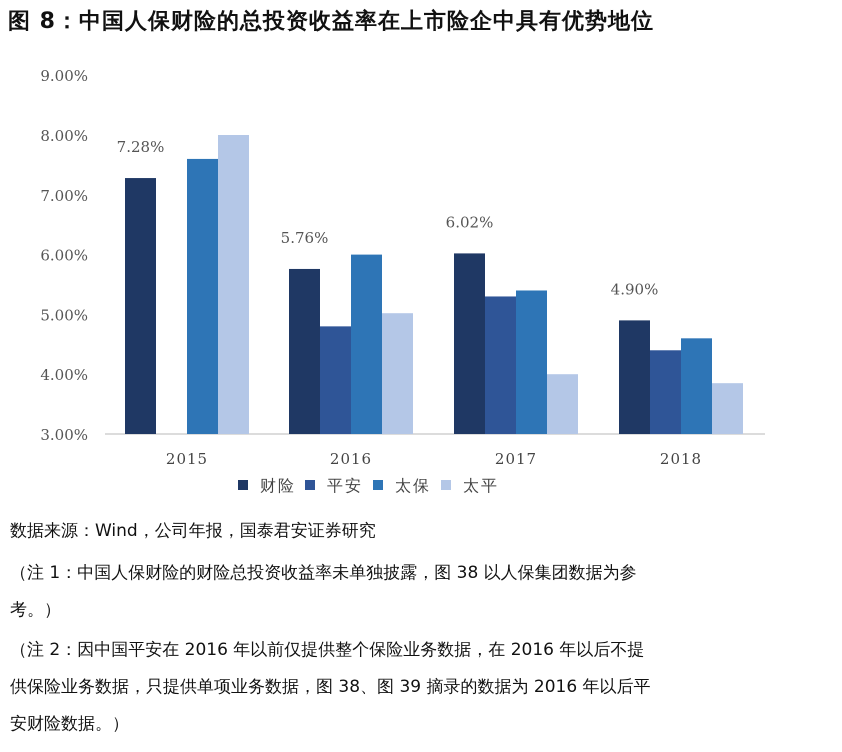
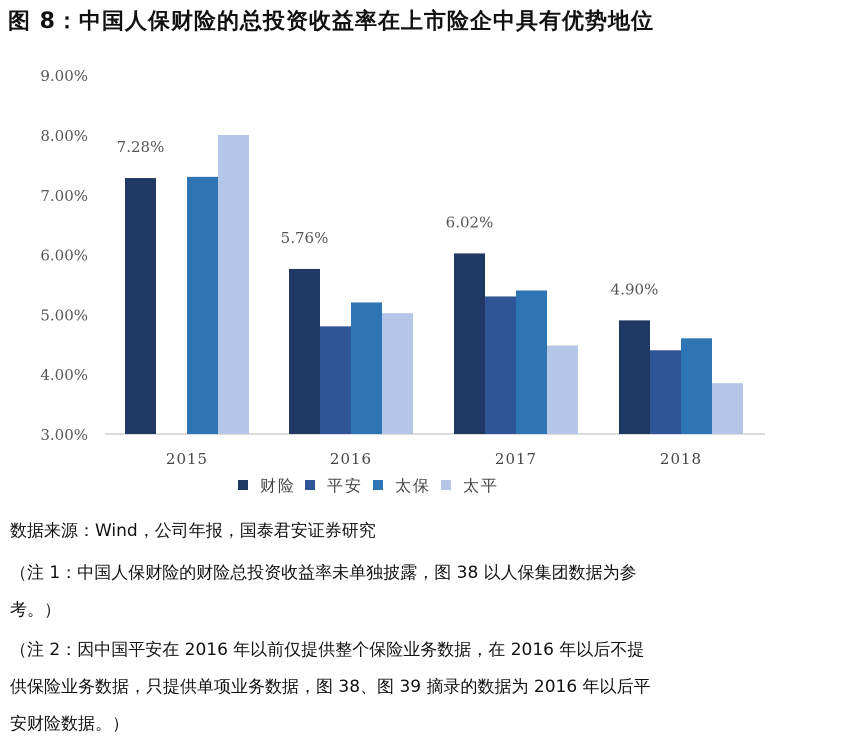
太保/2015: 7.6% -> 7.3%
太保/2016: 6.0% -> 5.2%
太平/2017: 4.0% -> 4.5%
